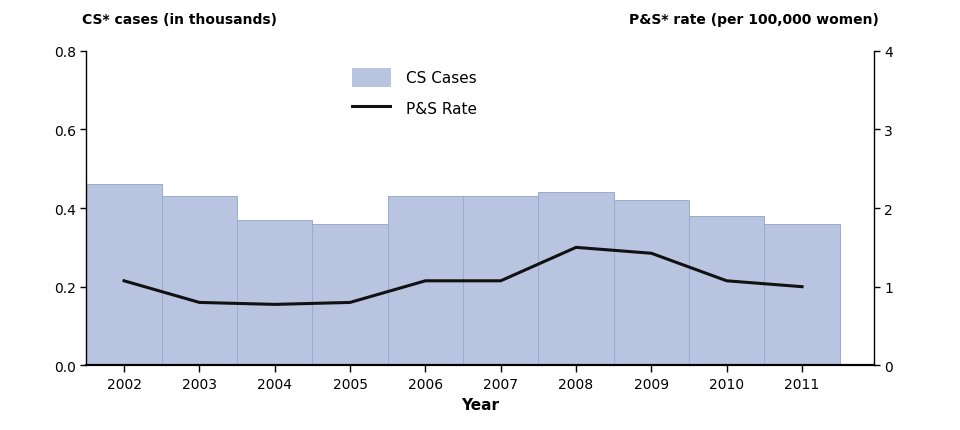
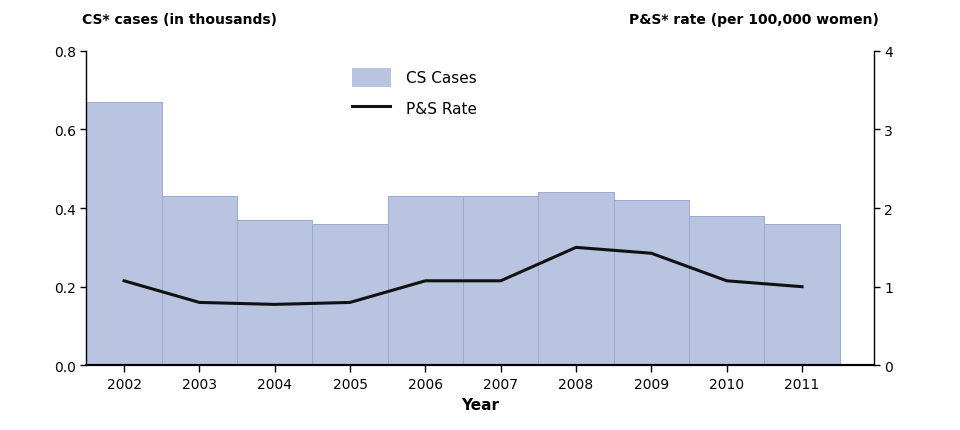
CS Cases/2002: 0.46 -> 0.67
